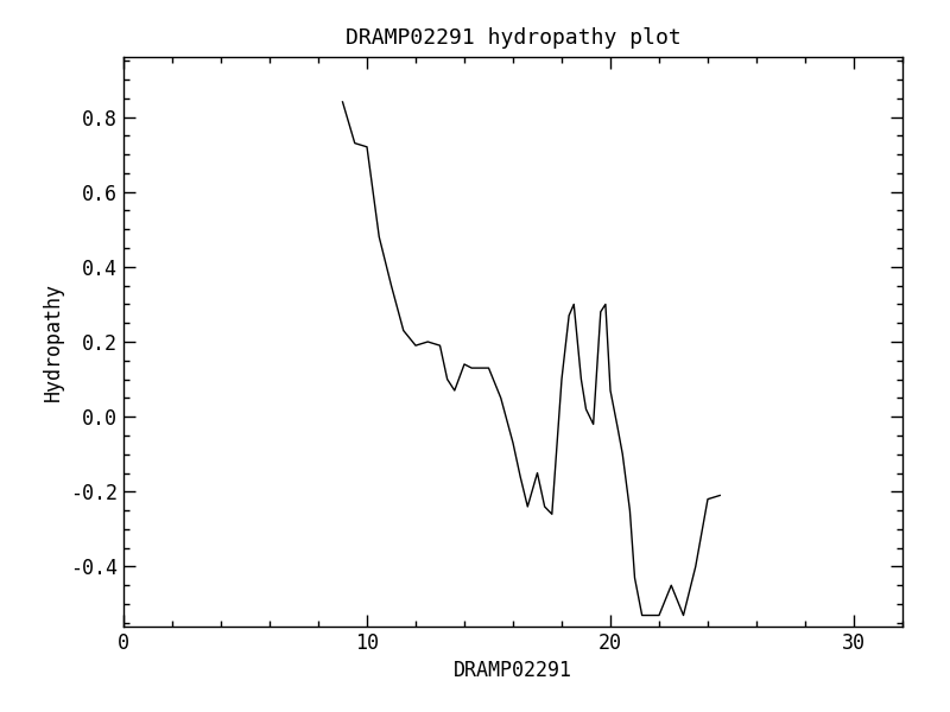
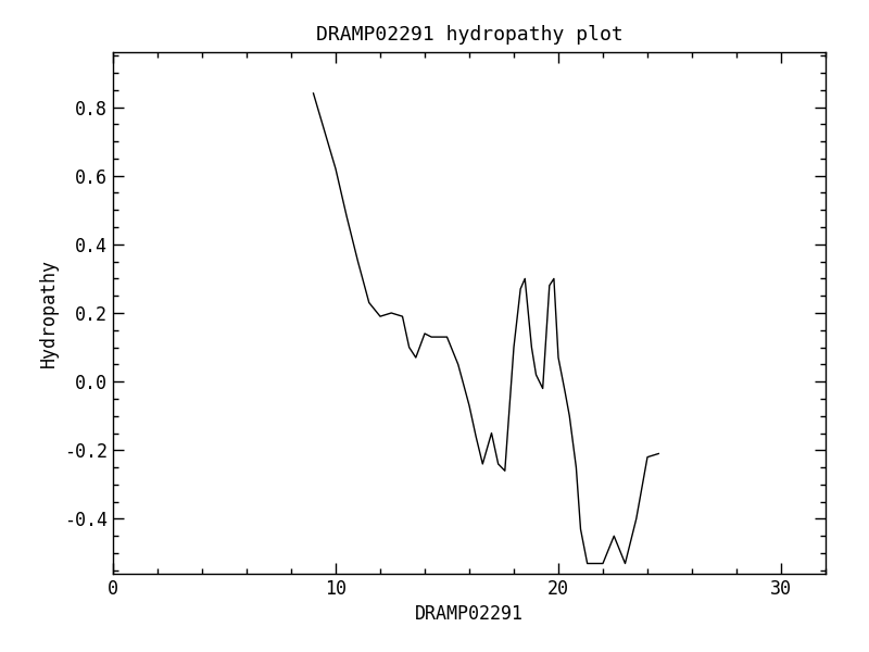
10: 0.72 -> 0.62
